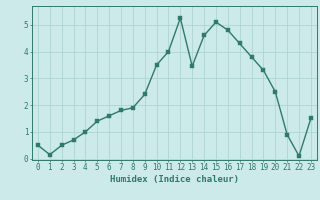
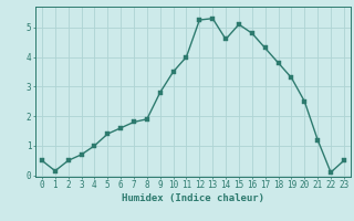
9: 2.40 -> 2.80
13: 3.45 -> 5.30
21: 0.90 -> 1.20
23: 1.50 -> 0.50
